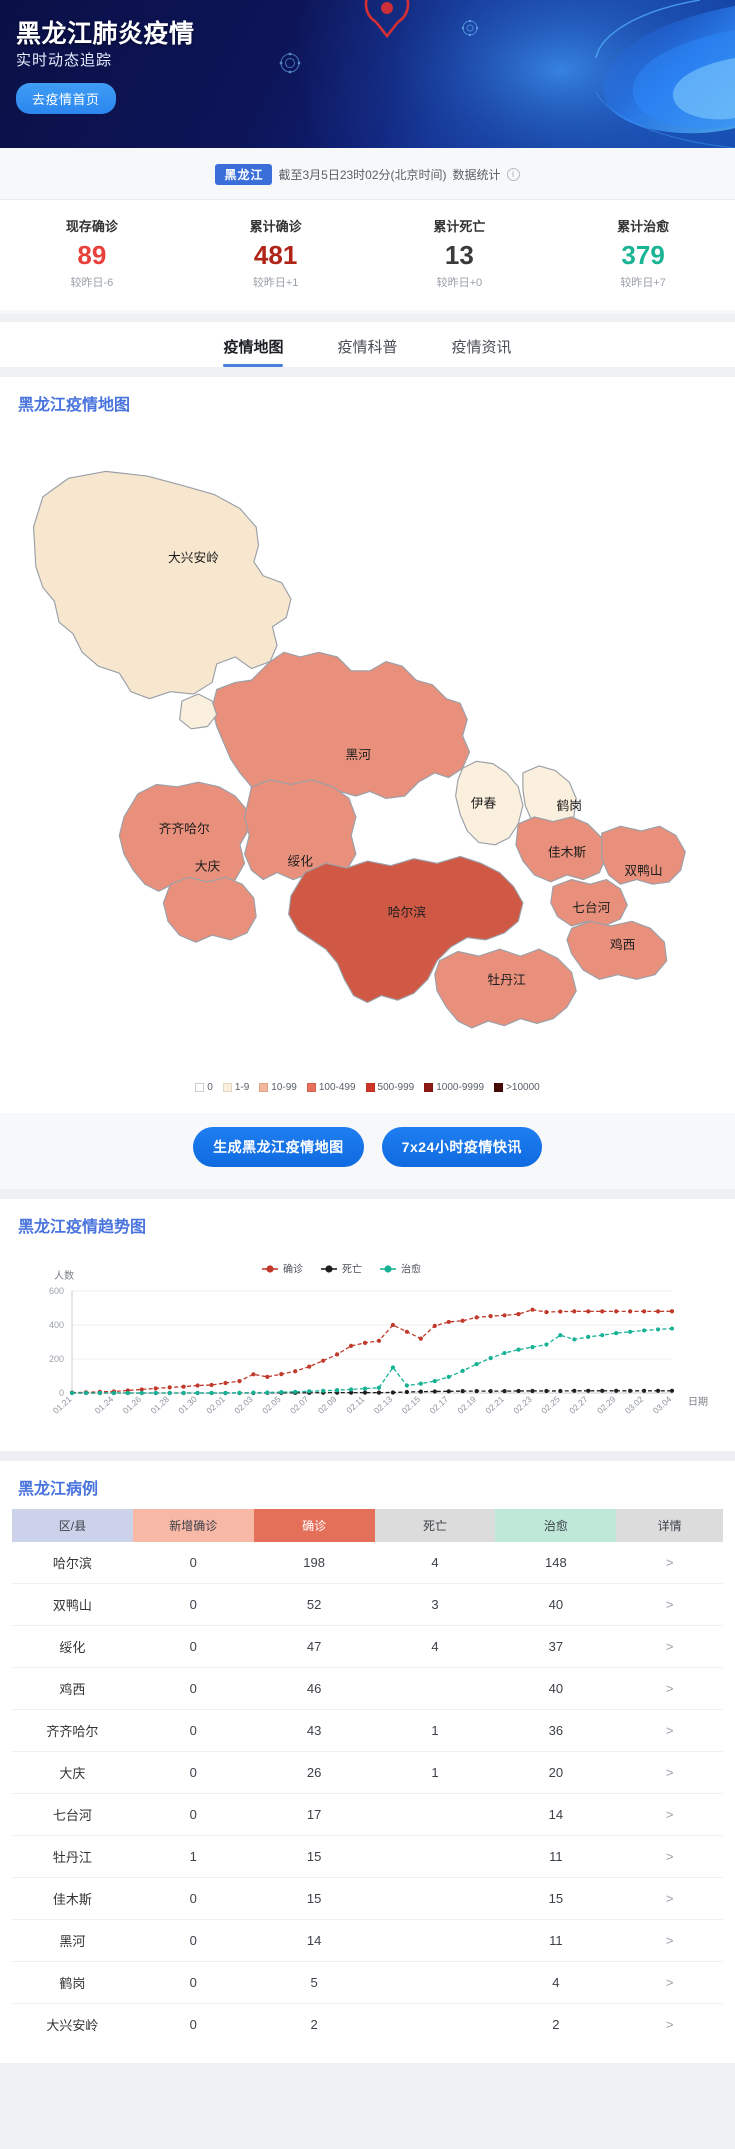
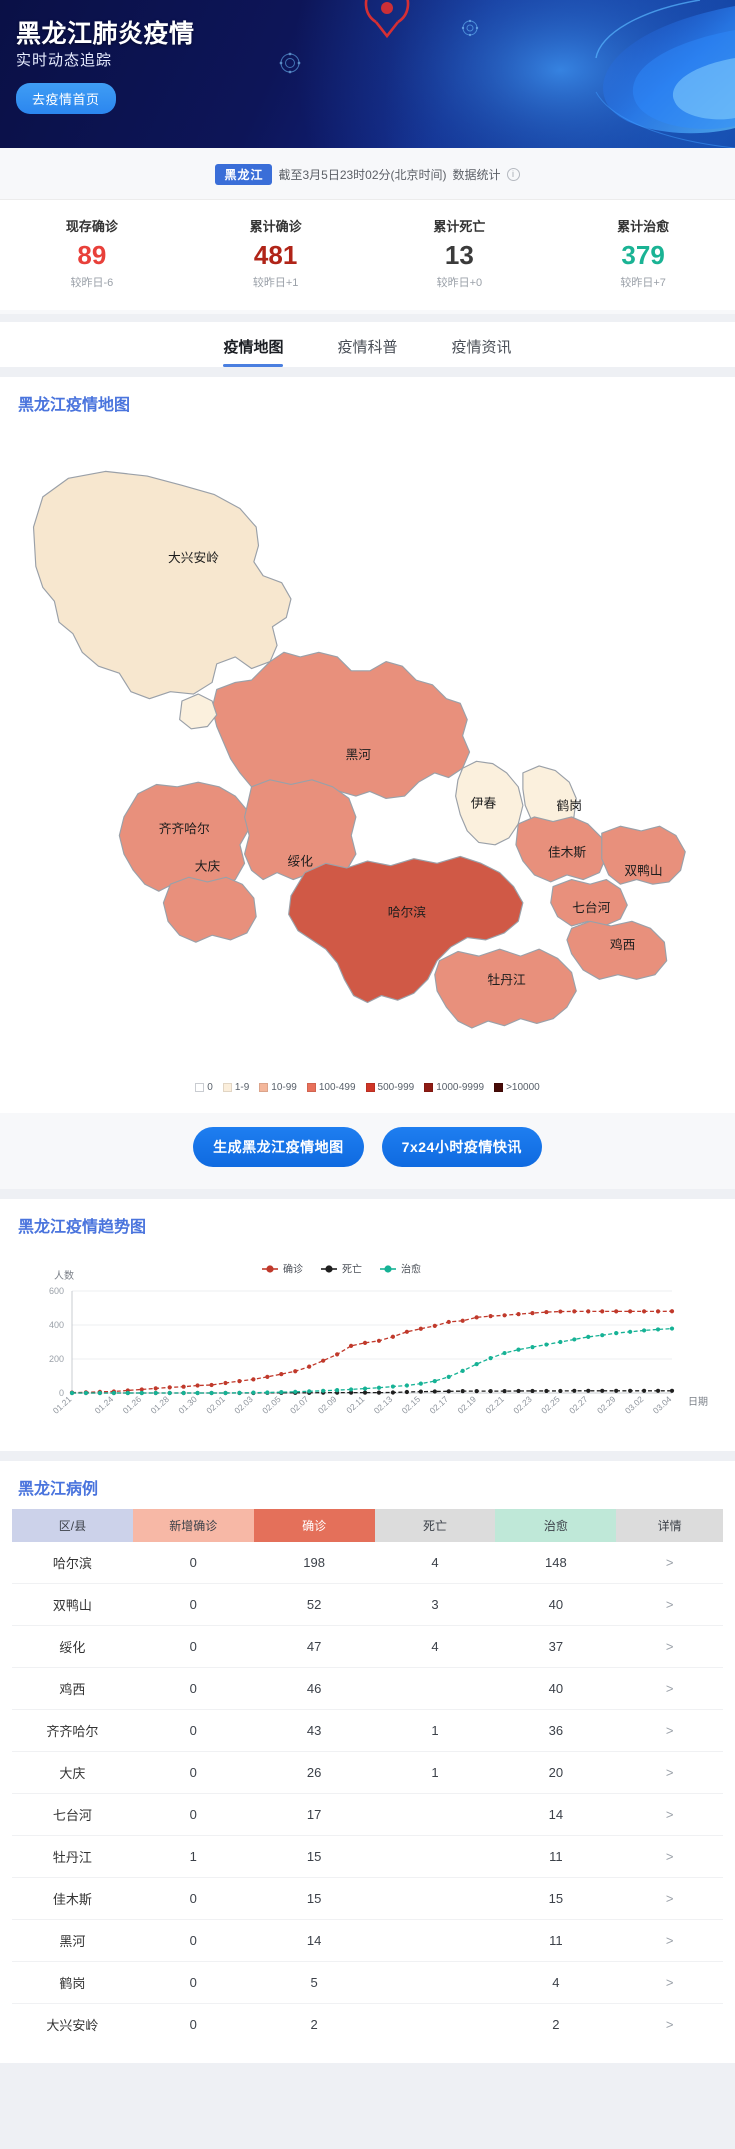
确诊/02.03: 110 -> 80
确诊/02.13: 400 -> 330
治愈/02.13: 150 -> 40
确诊/02.15: 320 -> 380
确诊/02.23: 490 -> 470
治愈/02.25: 340 -> 300
